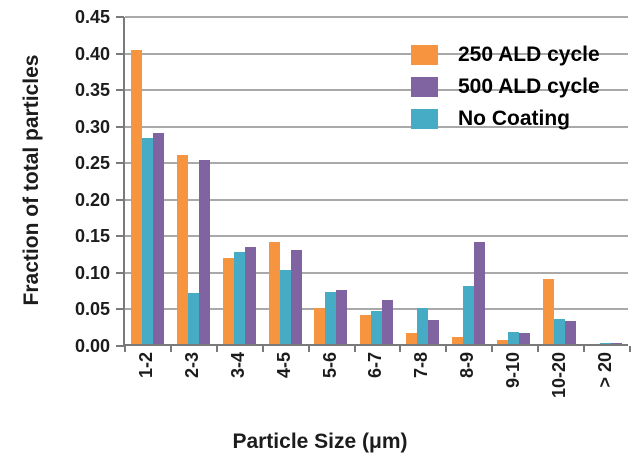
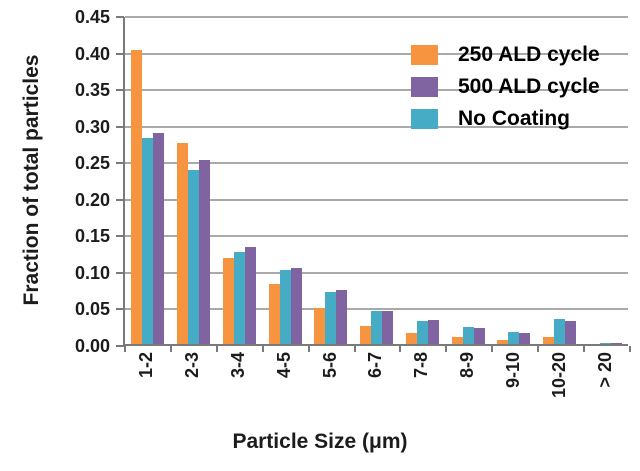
250 ALD cycle/2-3: 0.26 -> 0.28
No Coating/2-3: 0.07 -> 0.24
250 ALD cycle/4-5: 0.14 -> 0.08
500 ALD cycle/4-5: 0.13 -> 0.10
250 ALD cycle/6-7: 0.04 -> 0.03
500 ALD cycle/6-7: 0.06 -> 0.05
No Coating/7-8: 0.05 -> 0.03
No Coating/8-9: 0.08 -> 0.02
500 ALD cycle/8-9: 0.14 -> 0.02
250 ALD cycle/10-20: 0.09 -> 0.01
